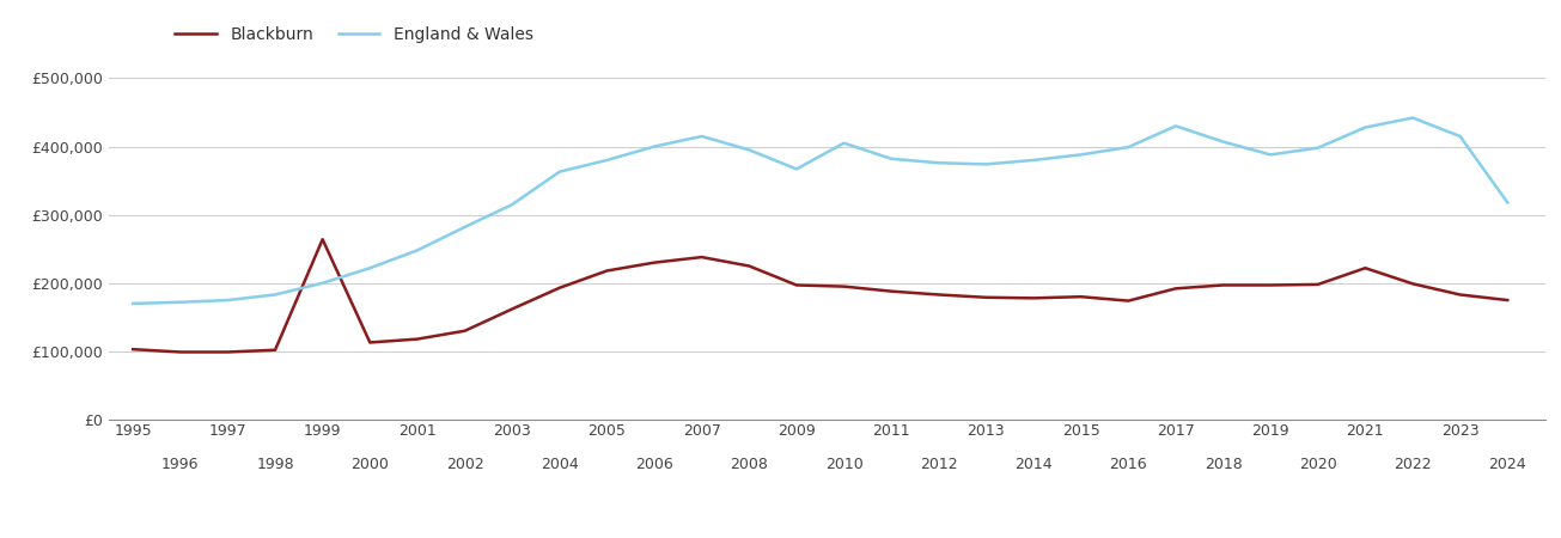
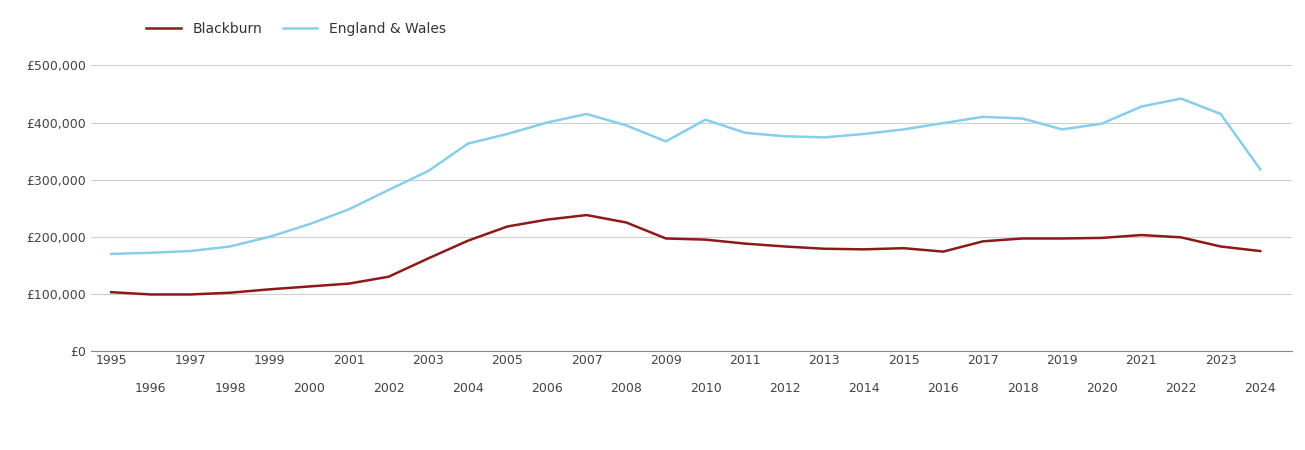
Blackburn/1999: £264,000 -> £108,000
England & Wales/2017: £430,000 -> £410,000
Blackburn/2021: £222,000 -> £203,000
